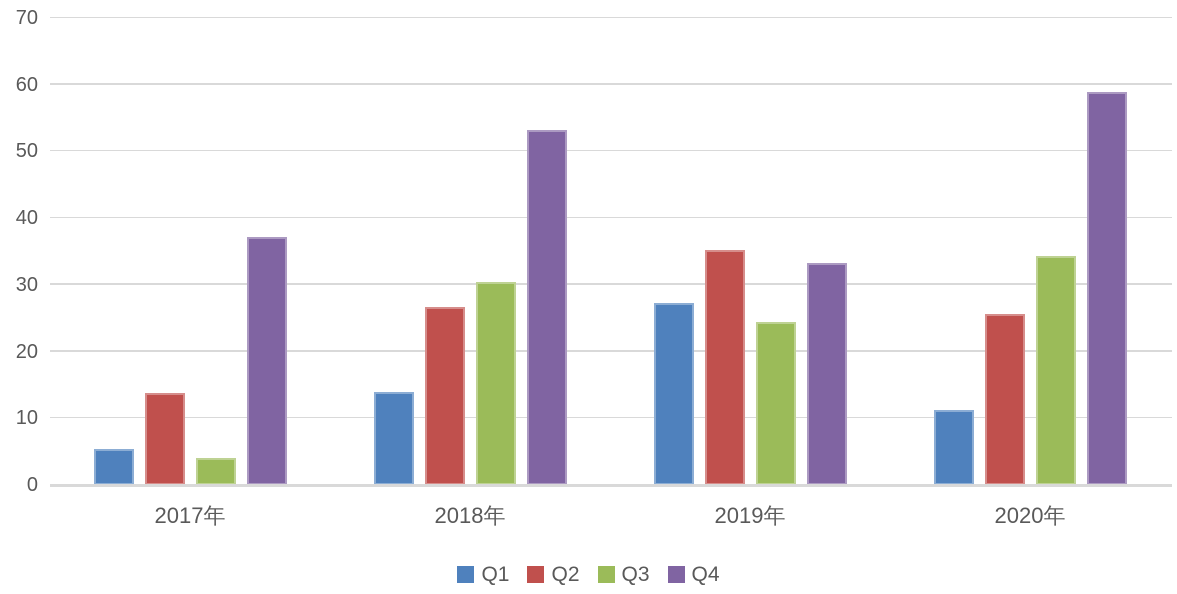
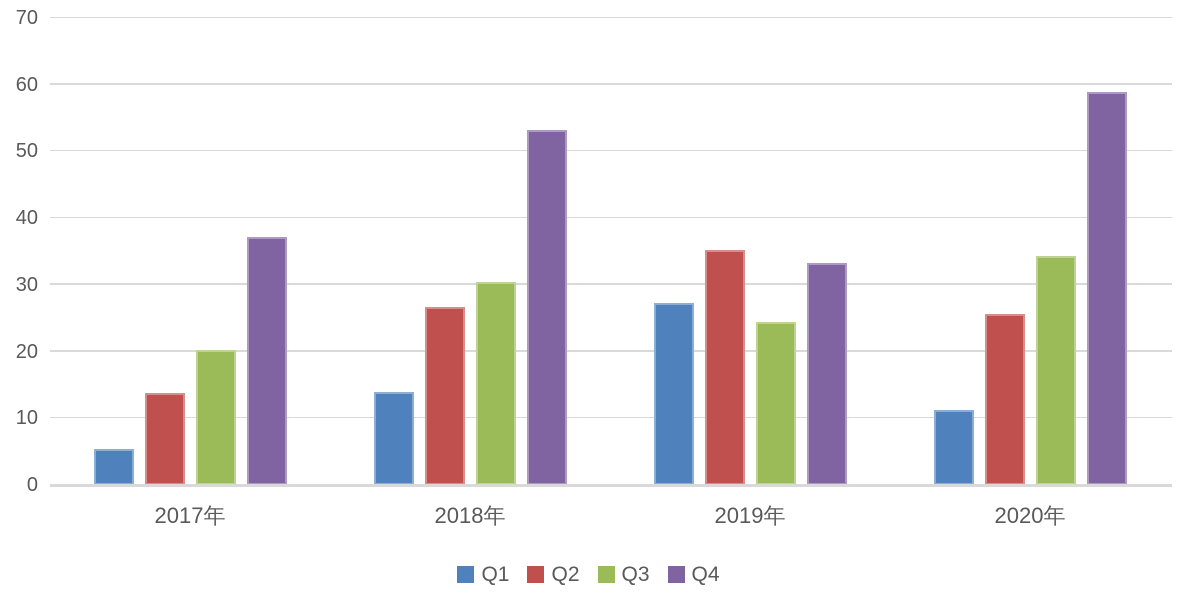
Q3/2017年: 4 -> 20
